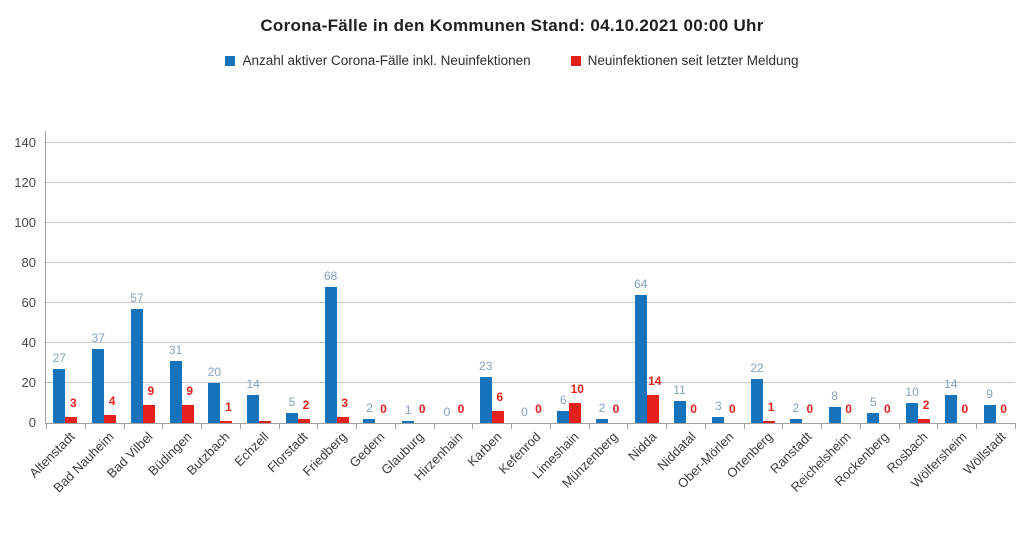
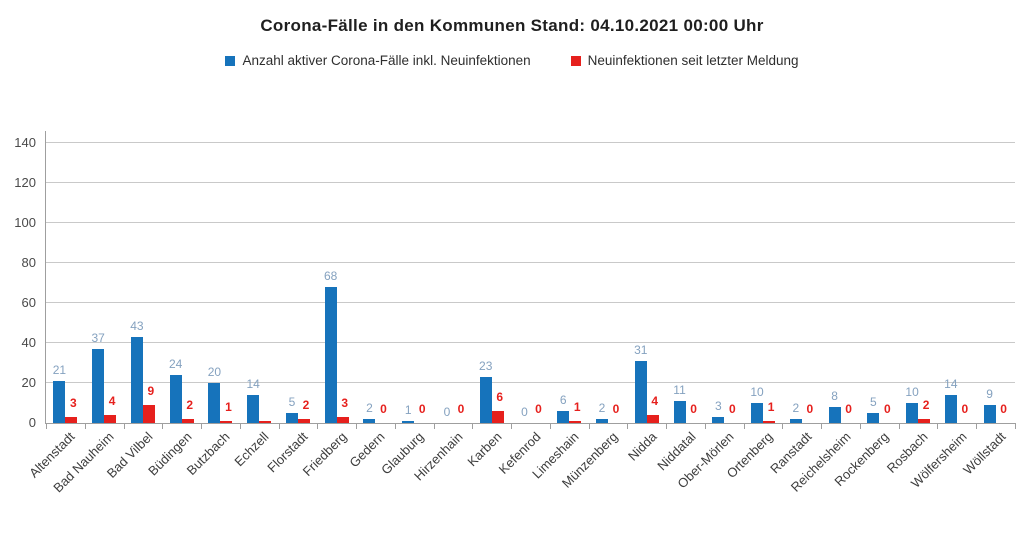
Anzahl aktiver Corona-Fälle inkl. Neuinfektionen/Altenstadt: 27 -> 21
Anzahl aktiver Corona-Fälle inkl. Neuinfektionen/Bad Vilbel: 57 -> 43
Anzahl aktiver Corona-Fälle inkl. Neuinfektionen/Büdingen: 31 -> 24
Neuinfektionen seit letzter Meldung/Büdingen: 9 -> 2
Neuinfektionen seit letzter Meldung/Limeshain: 10 -> 1
Anzahl aktiver Corona-Fälle inkl. Neuinfektionen/Nidda: 64 -> 31
Neuinfektionen seit letzter Meldung/Nidda: 14 -> 4
Anzahl aktiver Corona-Fälle inkl. Neuinfektionen/Ortenberg: 22 -> 10
